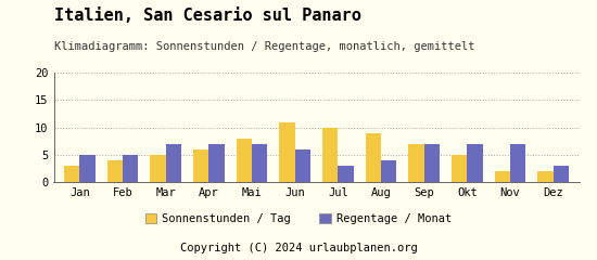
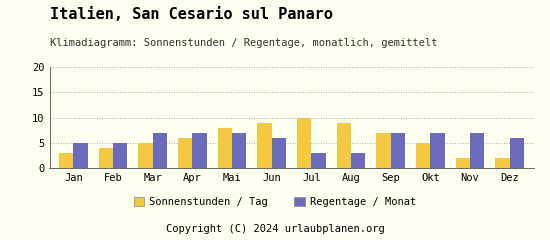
Sonnenstunden / Tag/Jun: 11 -> 9
Regentage / Monat/Aug: 4 -> 3
Regentage / Monat/Dez: 3 -> 6
